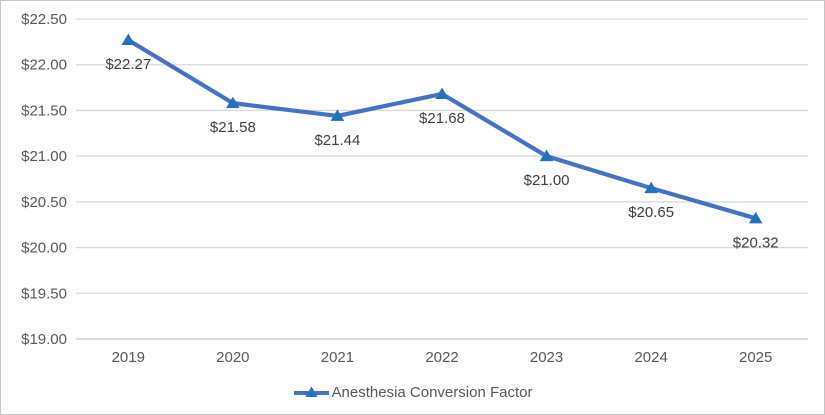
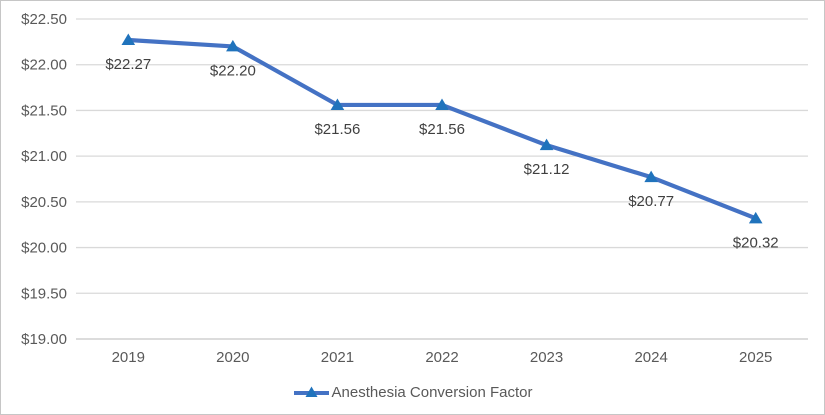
2020: $21.58 -> $22.20
2021: $21.44 -> $21.56
2022: $21.68 -> $21.56
2023: $21.00 -> $21.12
2024: $20.65 -> $20.77
